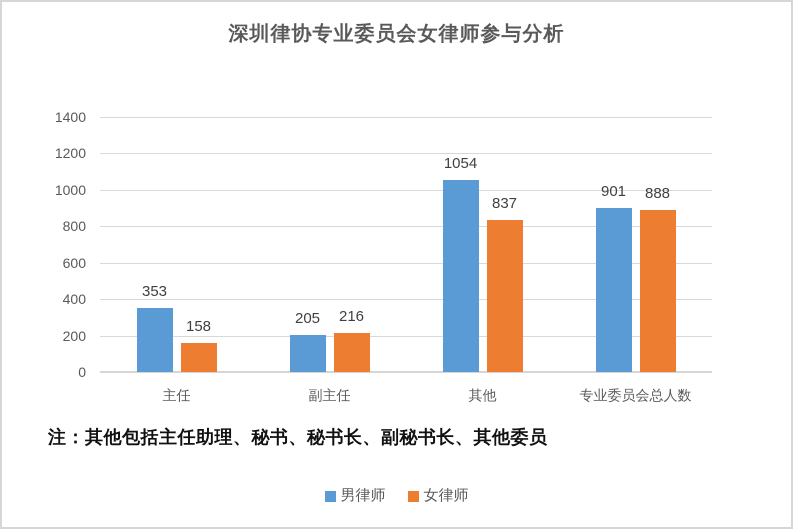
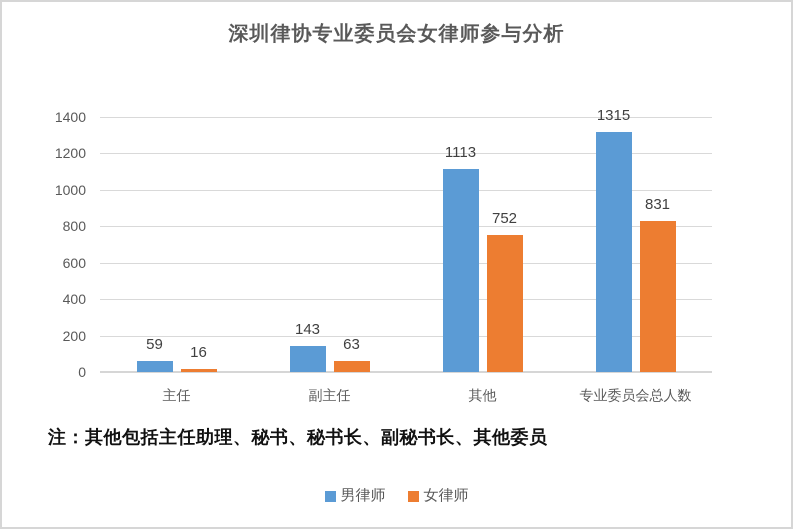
男律师/主任: 353 -> 59
女律师/主任: 158 -> 16
男律师/副主任: 205 -> 143
女律师/副主任: 216 -> 63
男律师/其他: 1054 -> 1113
女律师/其他: 837 -> 752
男律师/专业委员会总人数: 901 -> 1315
女律师/专业委员会总人数: 888 -> 831
